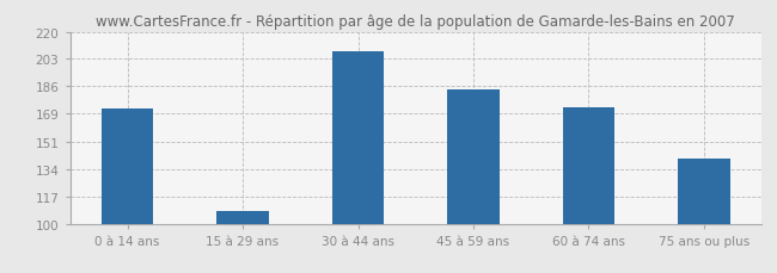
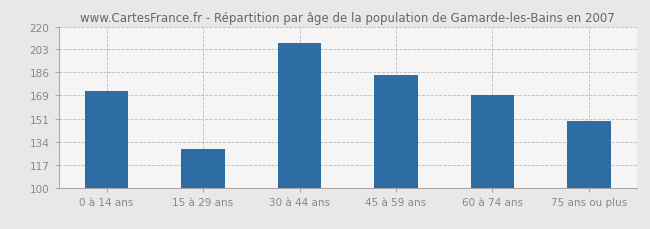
15 à 29 ans: 108 -> 129
60 à 74 ans: 173 -> 169
75 ans ou plus: 141 -> 150
